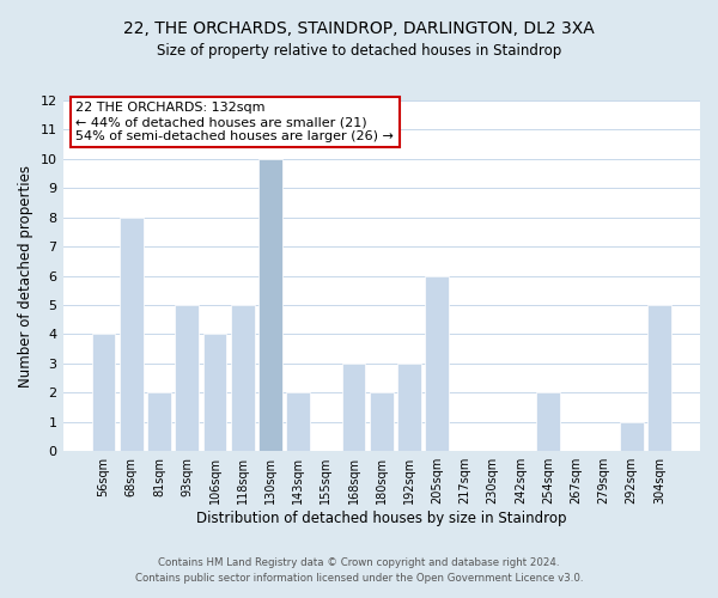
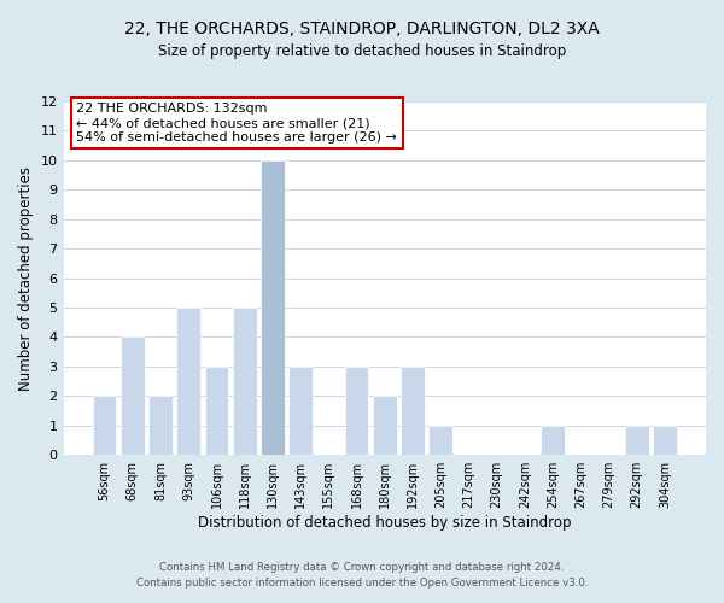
56sqm: 4 -> 2
68sqm: 8 -> 4
106sqm: 4 -> 3
143sqm: 2 -> 3
205sqm: 6 -> 1
254sqm: 2 -> 1
304sqm: 5 -> 1
